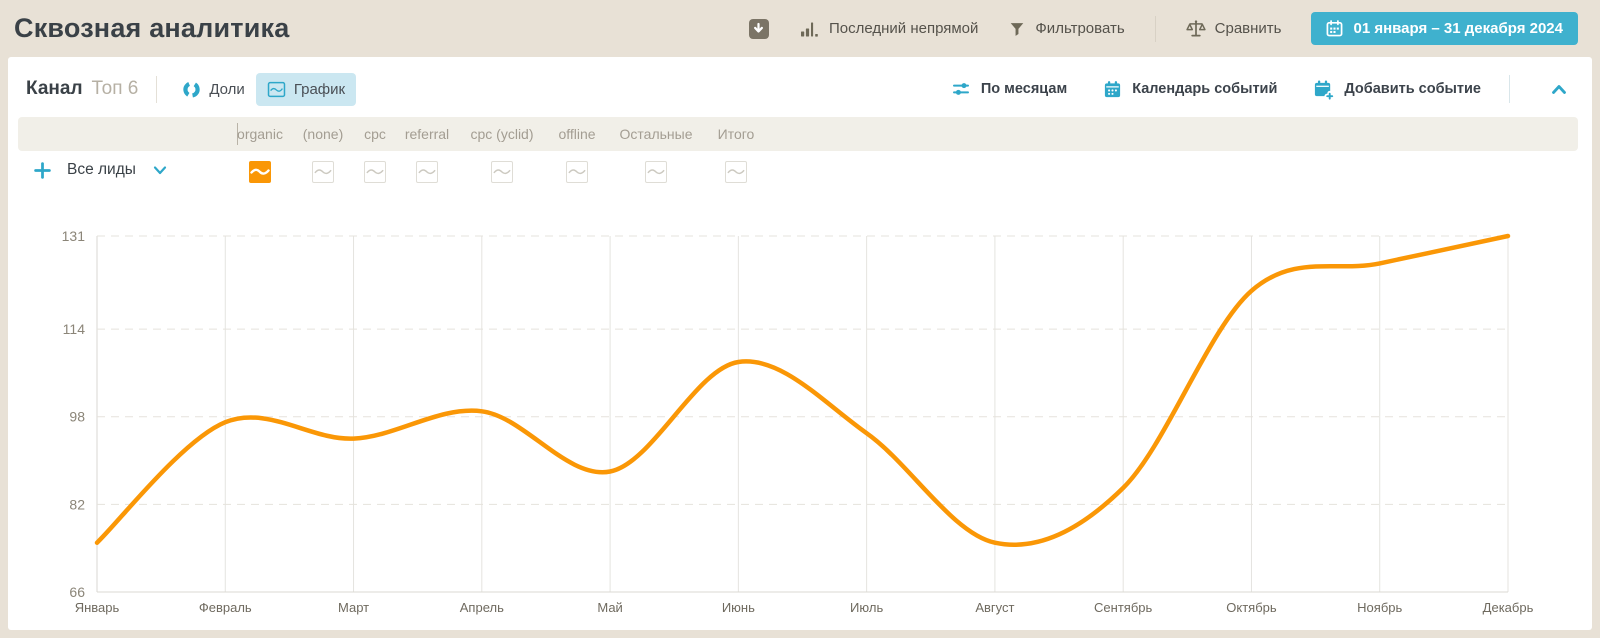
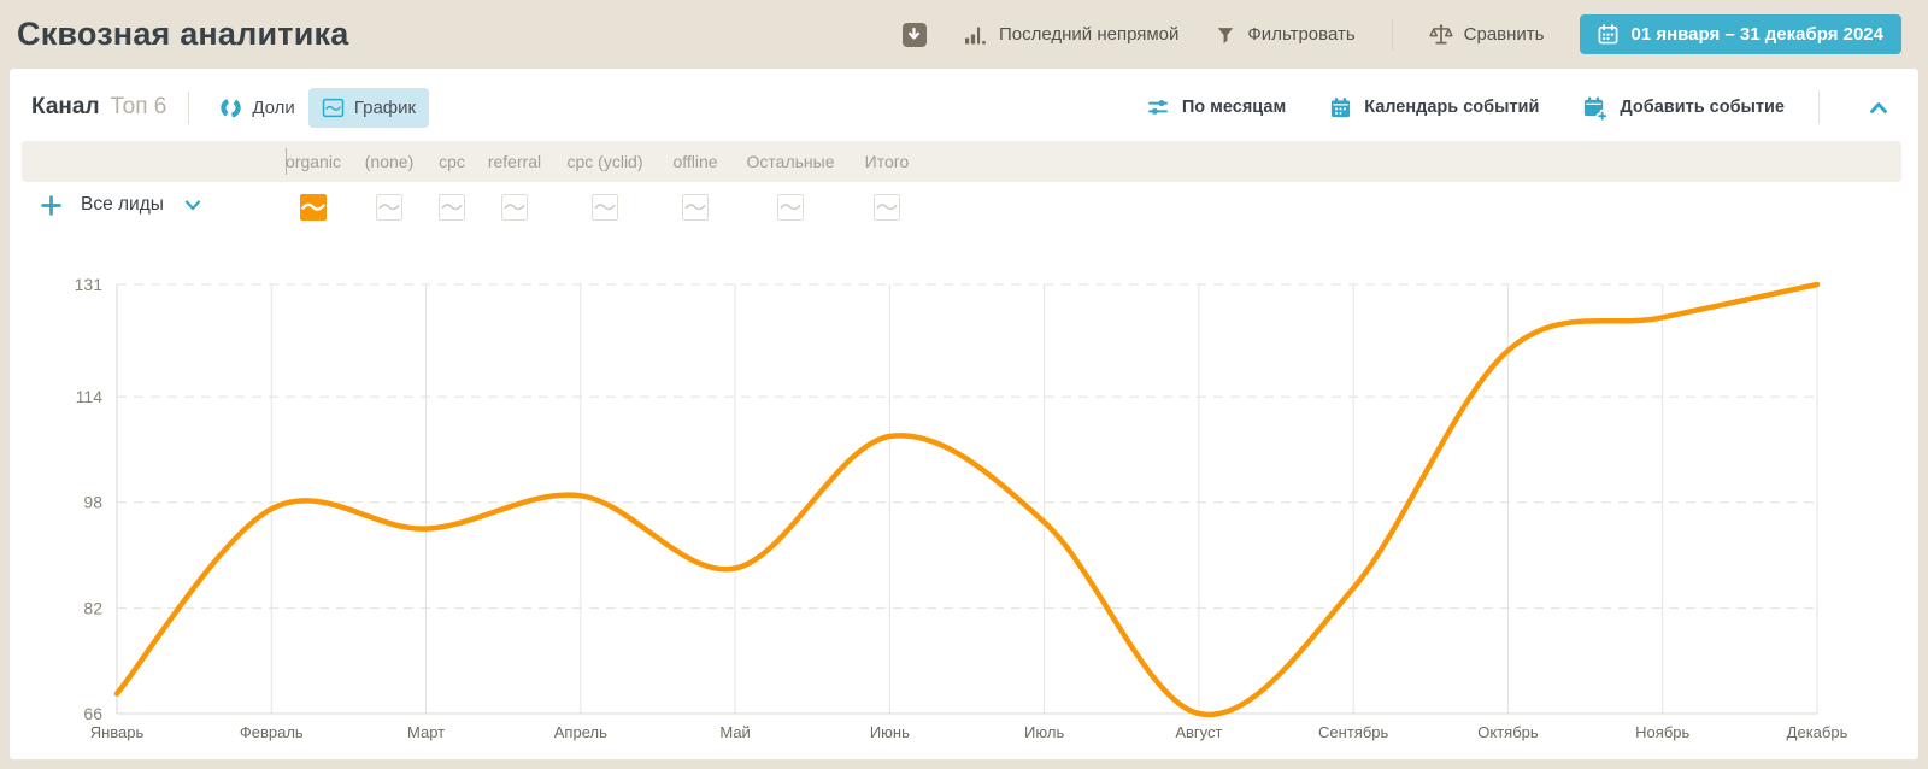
Январь: 75 -> 69
Август: 75 -> 66
